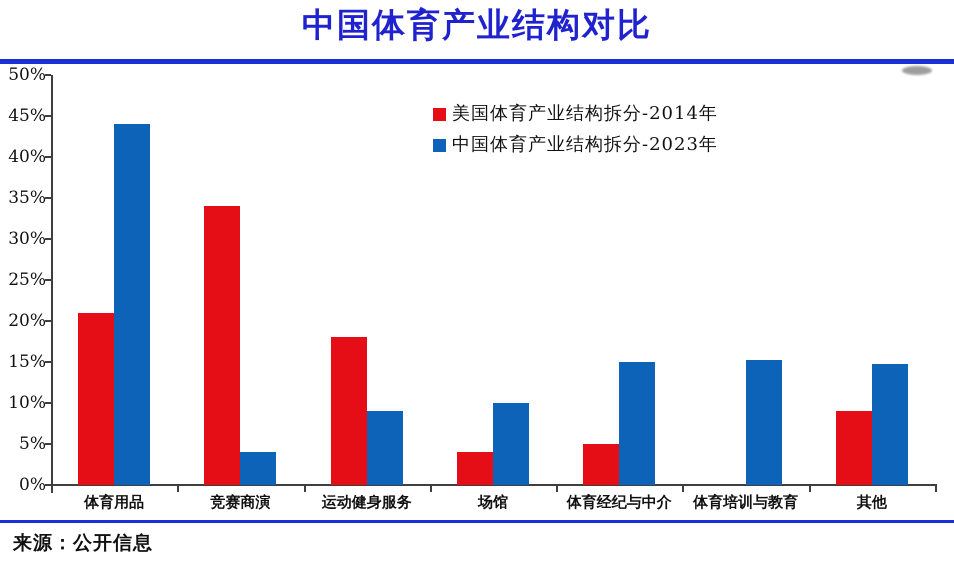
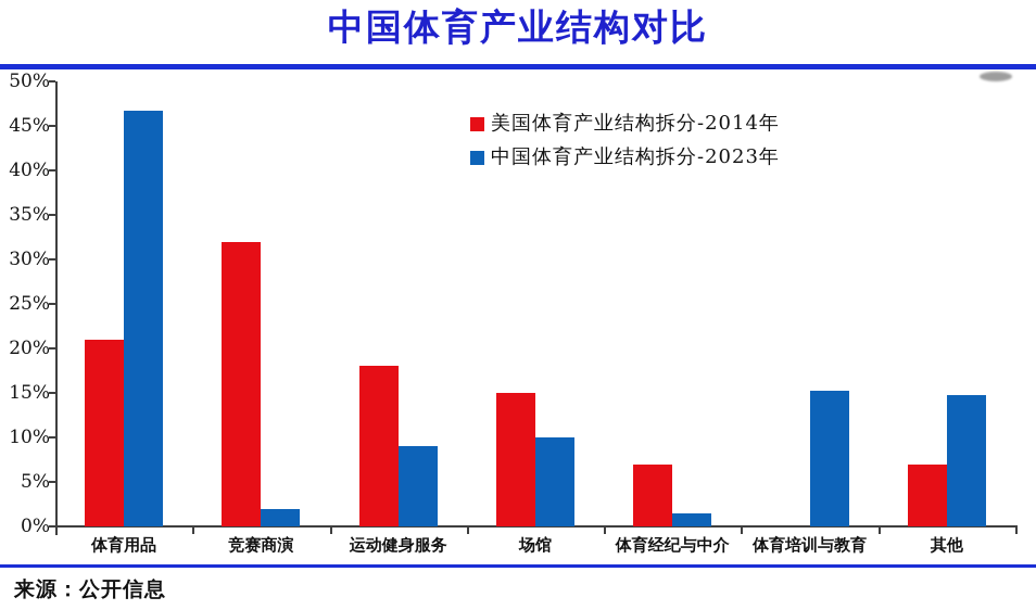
中国体育产业结构拆分-2023年/体育用品: 44% -> 47%
美国体育产业结构拆分-2014年/竞赛商演: 34% -> 32%
中国体育产业结构拆分-2023年/竞赛商演: 4% -> 2%
美国体育产业结构拆分-2014年/场馆: 4% -> 15%
美国体育产业结构拆分-2014年/体育经纪与中介: 5% -> 7%
中国体育产业结构拆分-2023年/体育经纪与中介: 15% -> 2%
美国体育产业结构拆分-2014年/其他: 9% -> 7%
